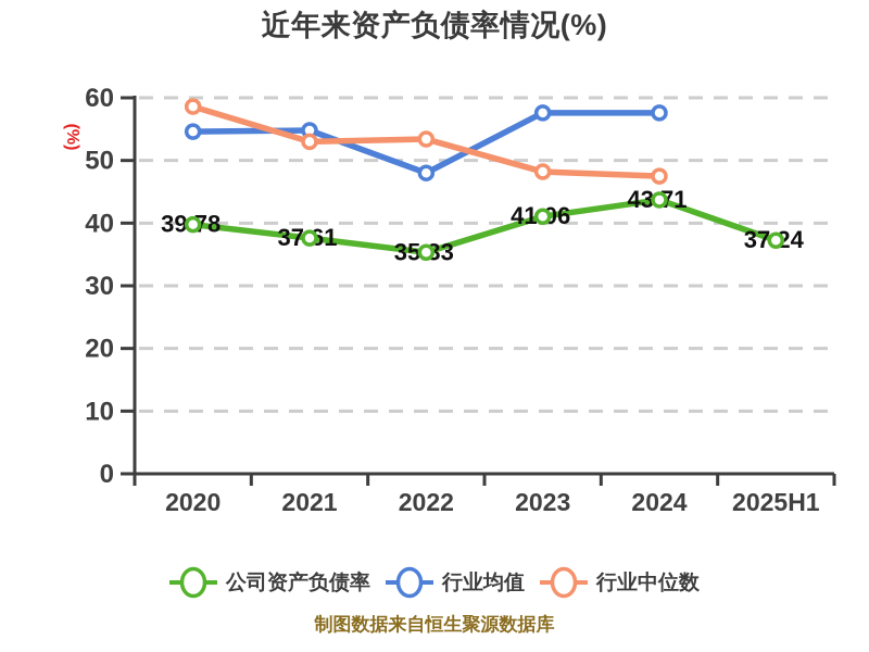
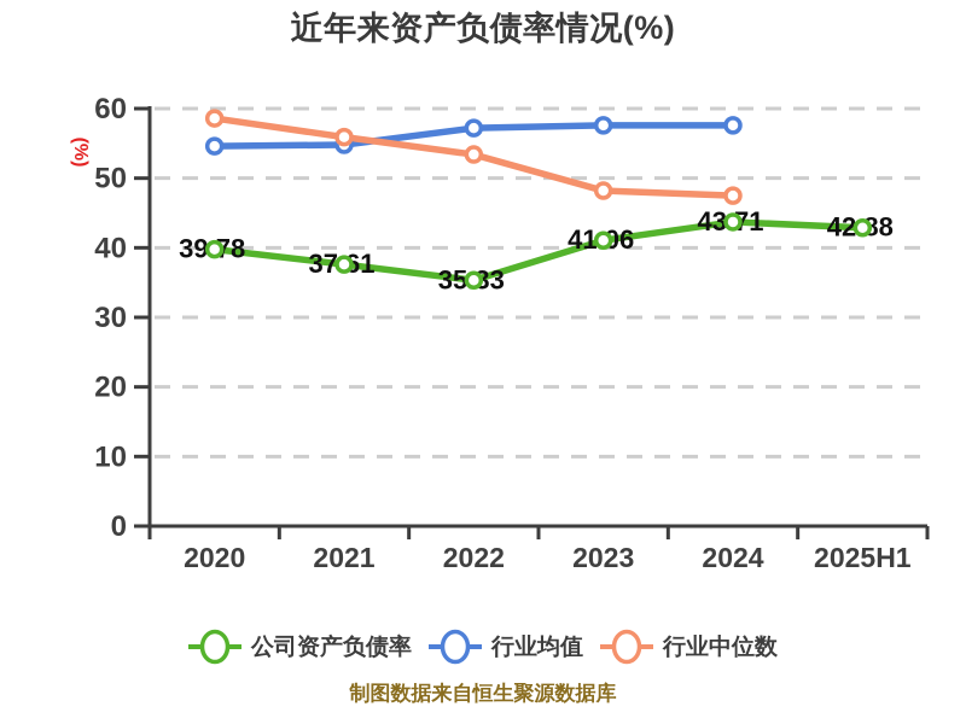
行业中位数/2021: 53 -> 56
行业均值/2022: 48 -> 57
公司资产负债率/2025H1: 37.24 -> 42.88
